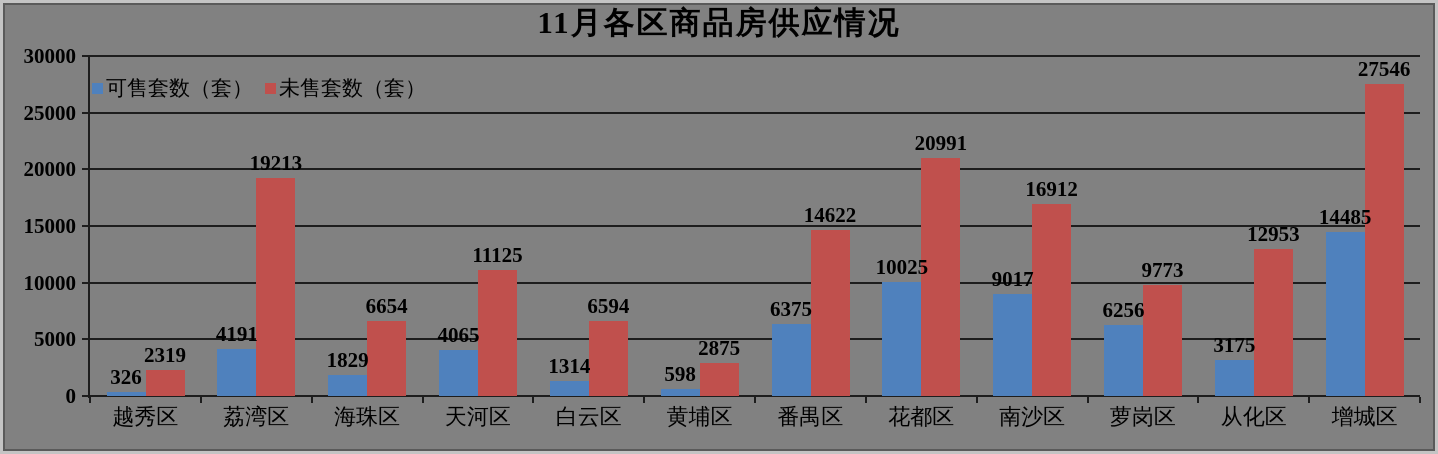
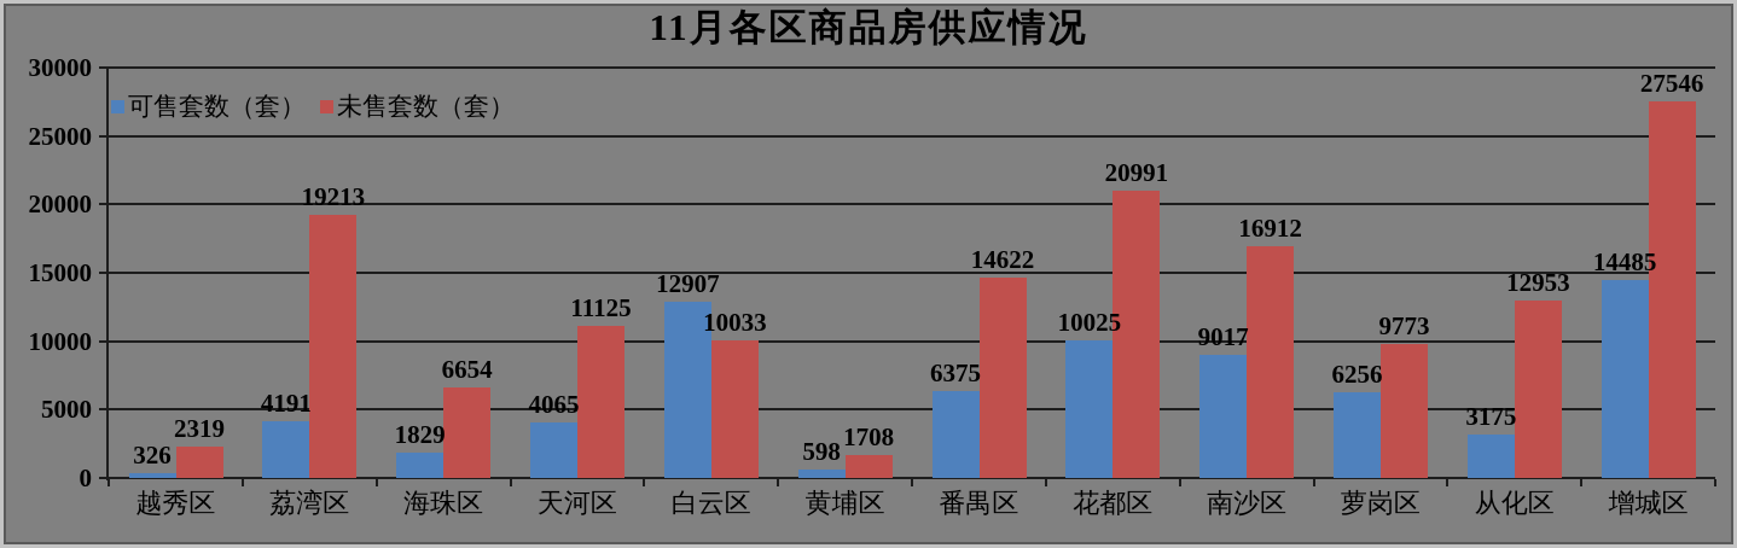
可售套数（套）/白云区: 1314 -> 12907
未售套数（套）/白云区: 6594 -> 10033
未售套数（套）/黄埔区: 2875 -> 1708
